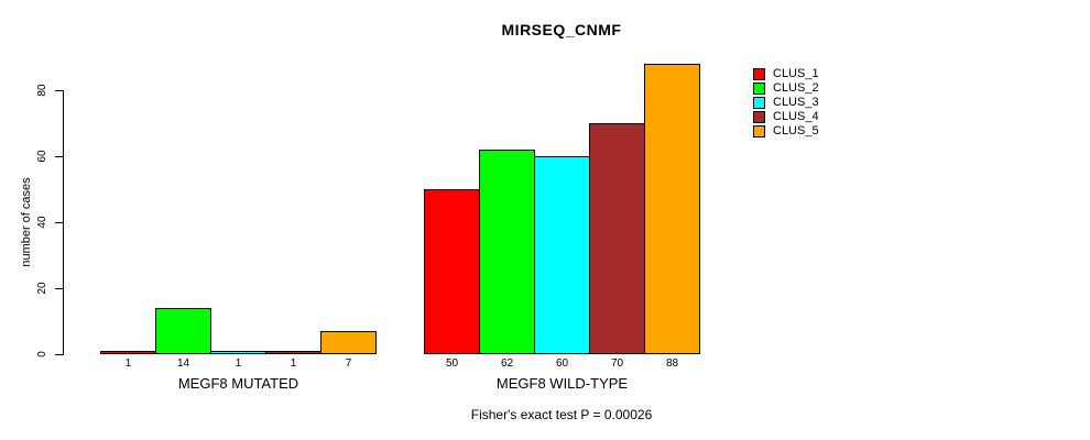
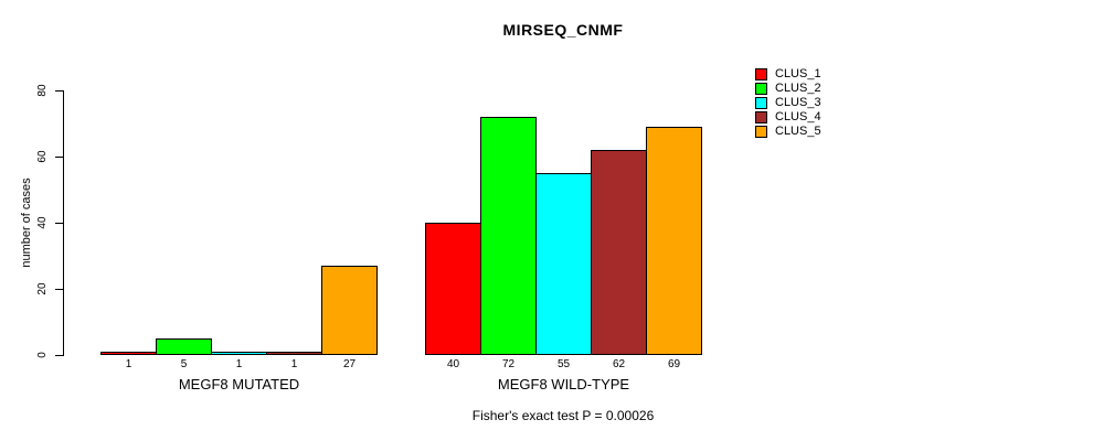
CLUS_2/MEGF8 MUTATED: 14 -> 5
CLUS_5/MEGF8 MUTATED: 7 -> 27
CLUS_1/MEGF8 WILD-TYPE: 50 -> 40
CLUS_2/MEGF8 WILD-TYPE: 62 -> 72
CLUS_3/MEGF8 WILD-TYPE: 60 -> 55
CLUS_4/MEGF8 WILD-TYPE: 70 -> 62
CLUS_5/MEGF8 WILD-TYPE: 88 -> 69
